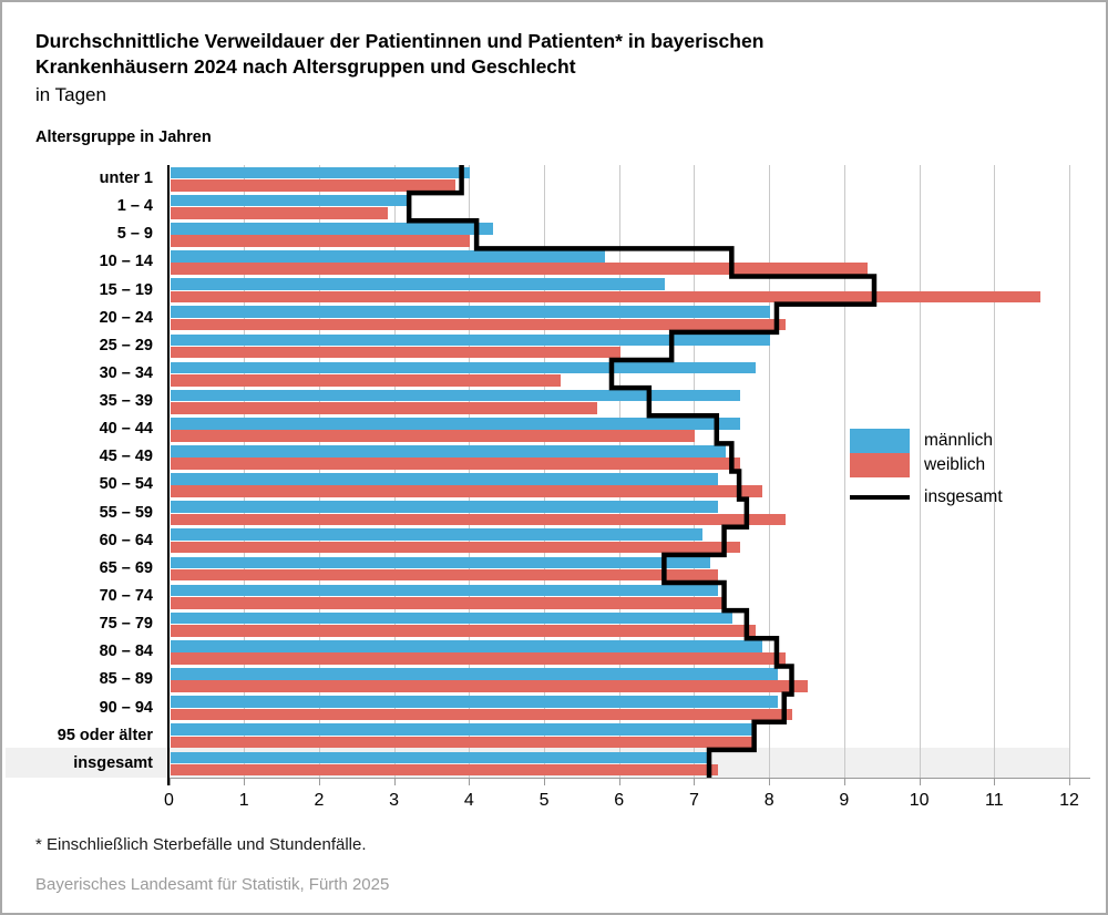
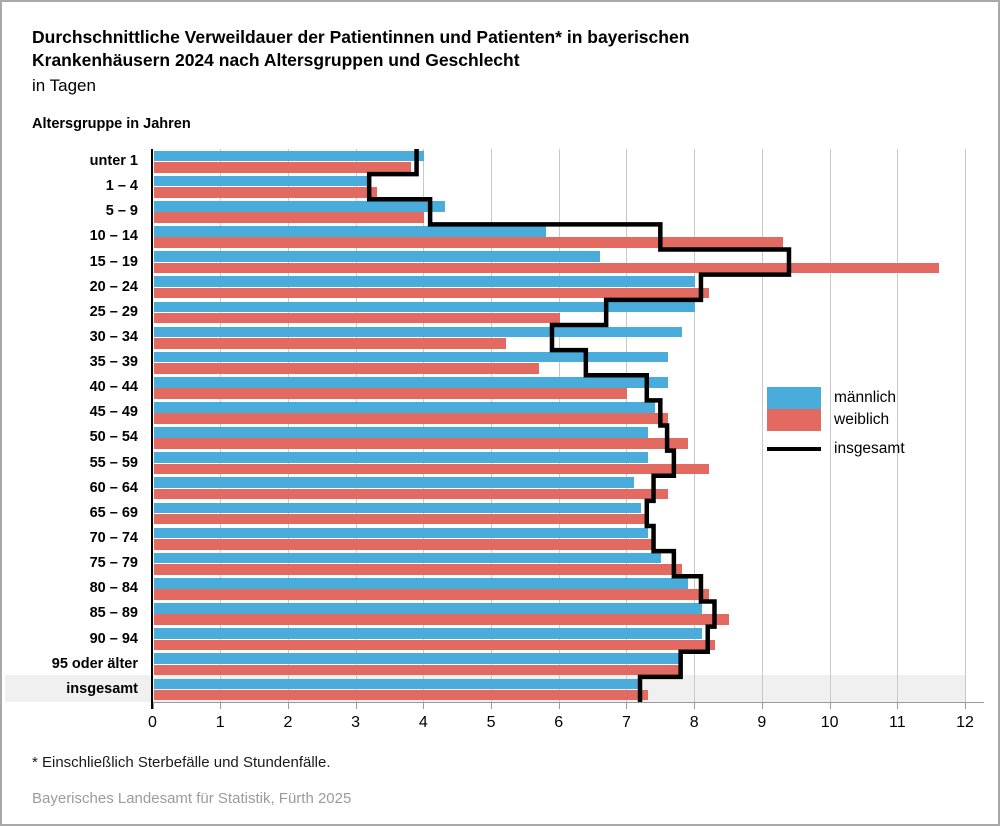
weiblich/1 – 4: 2.9 -> 3.3
insgesamt/65 – 69: 6.6 -> 7.3
